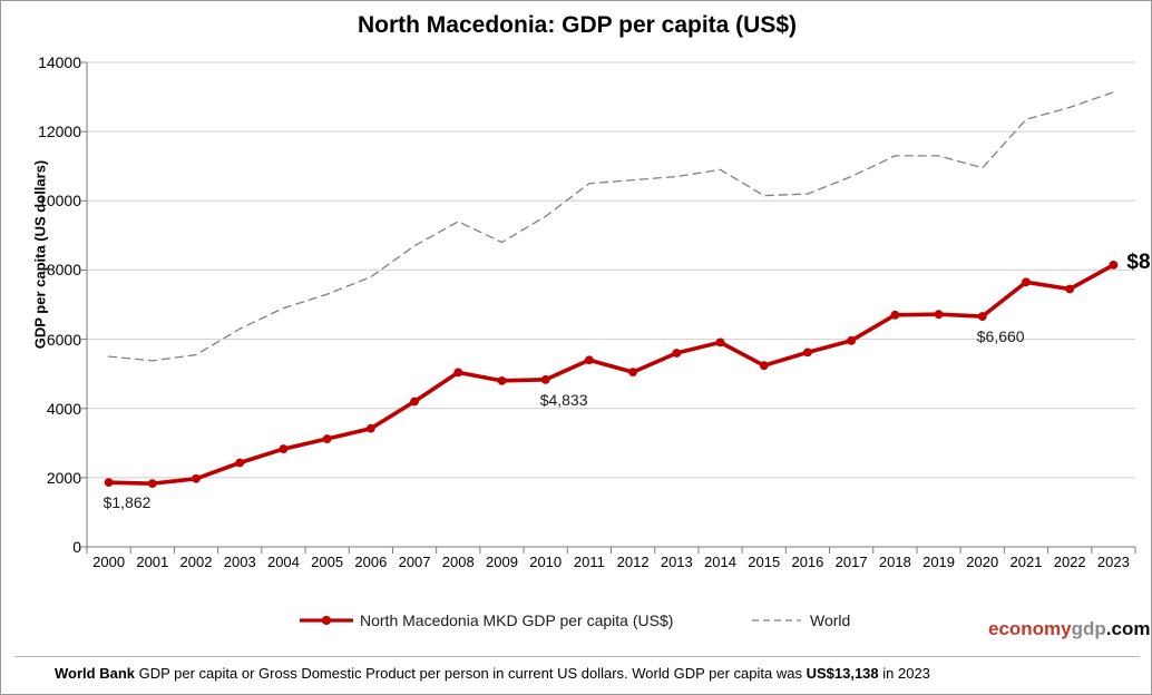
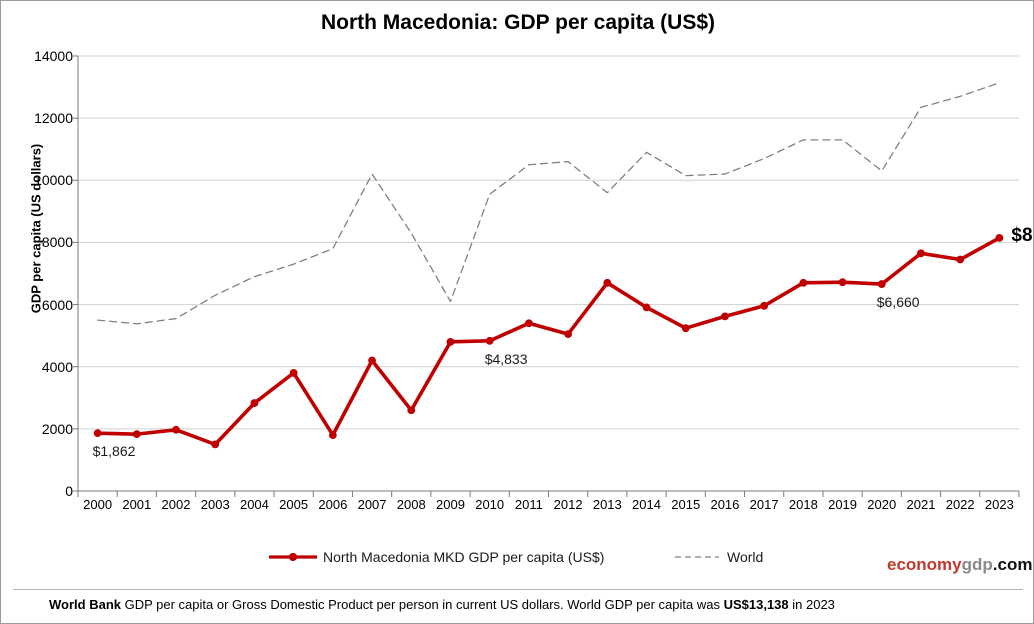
North Macedonia MKD GDP per capita (US$)/2003: 2400 -> 1500
North Macedonia MKD GDP per capita (US$)/2005: 3100 -> 3800
North Macedonia MKD GDP per capita (US$)/2006: 3400 -> 1800
World/2007: 8700 -> 10200
North Macedonia MKD GDP per capita (US$)/2008: 5000 -> 2600
World/2008: 9400 -> 8300
World/2009: 8800 -> 6100
North Macedonia MKD GDP per capita (US$)/2013: 5600 -> 6700
World/2013: 10700 -> 9600
World/2020: 11000 -> 10300
